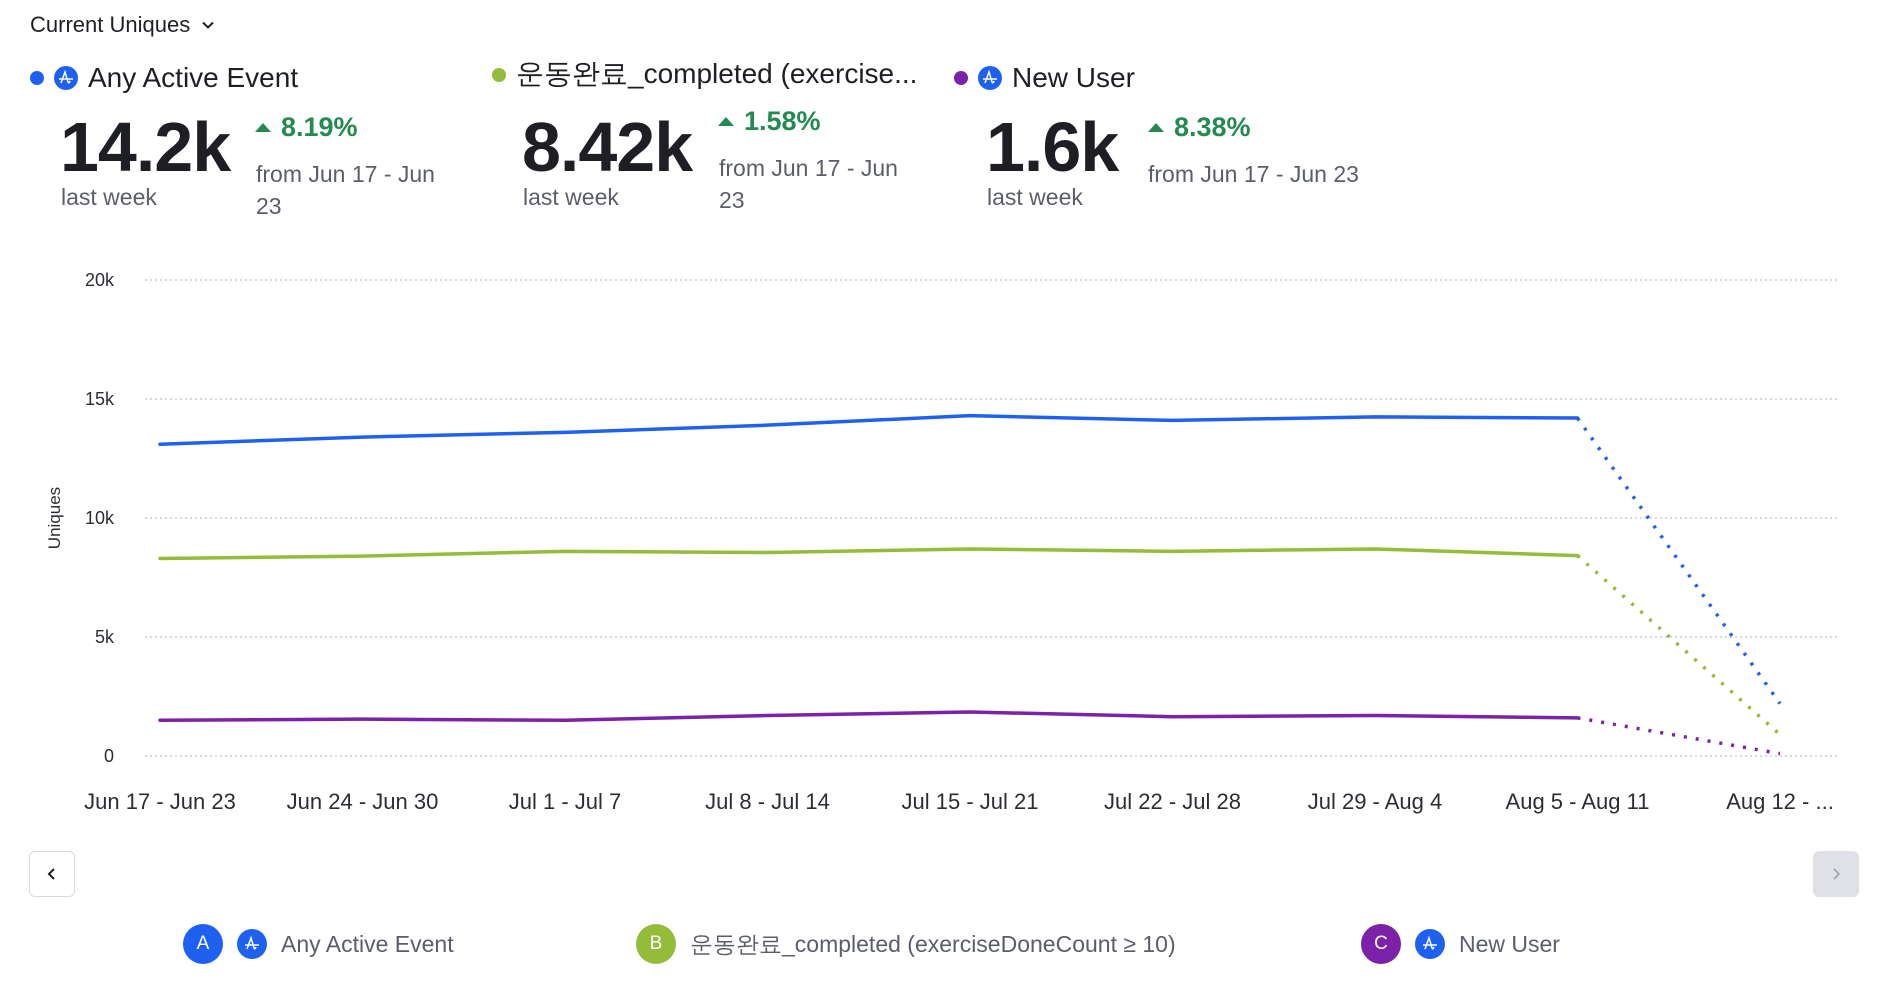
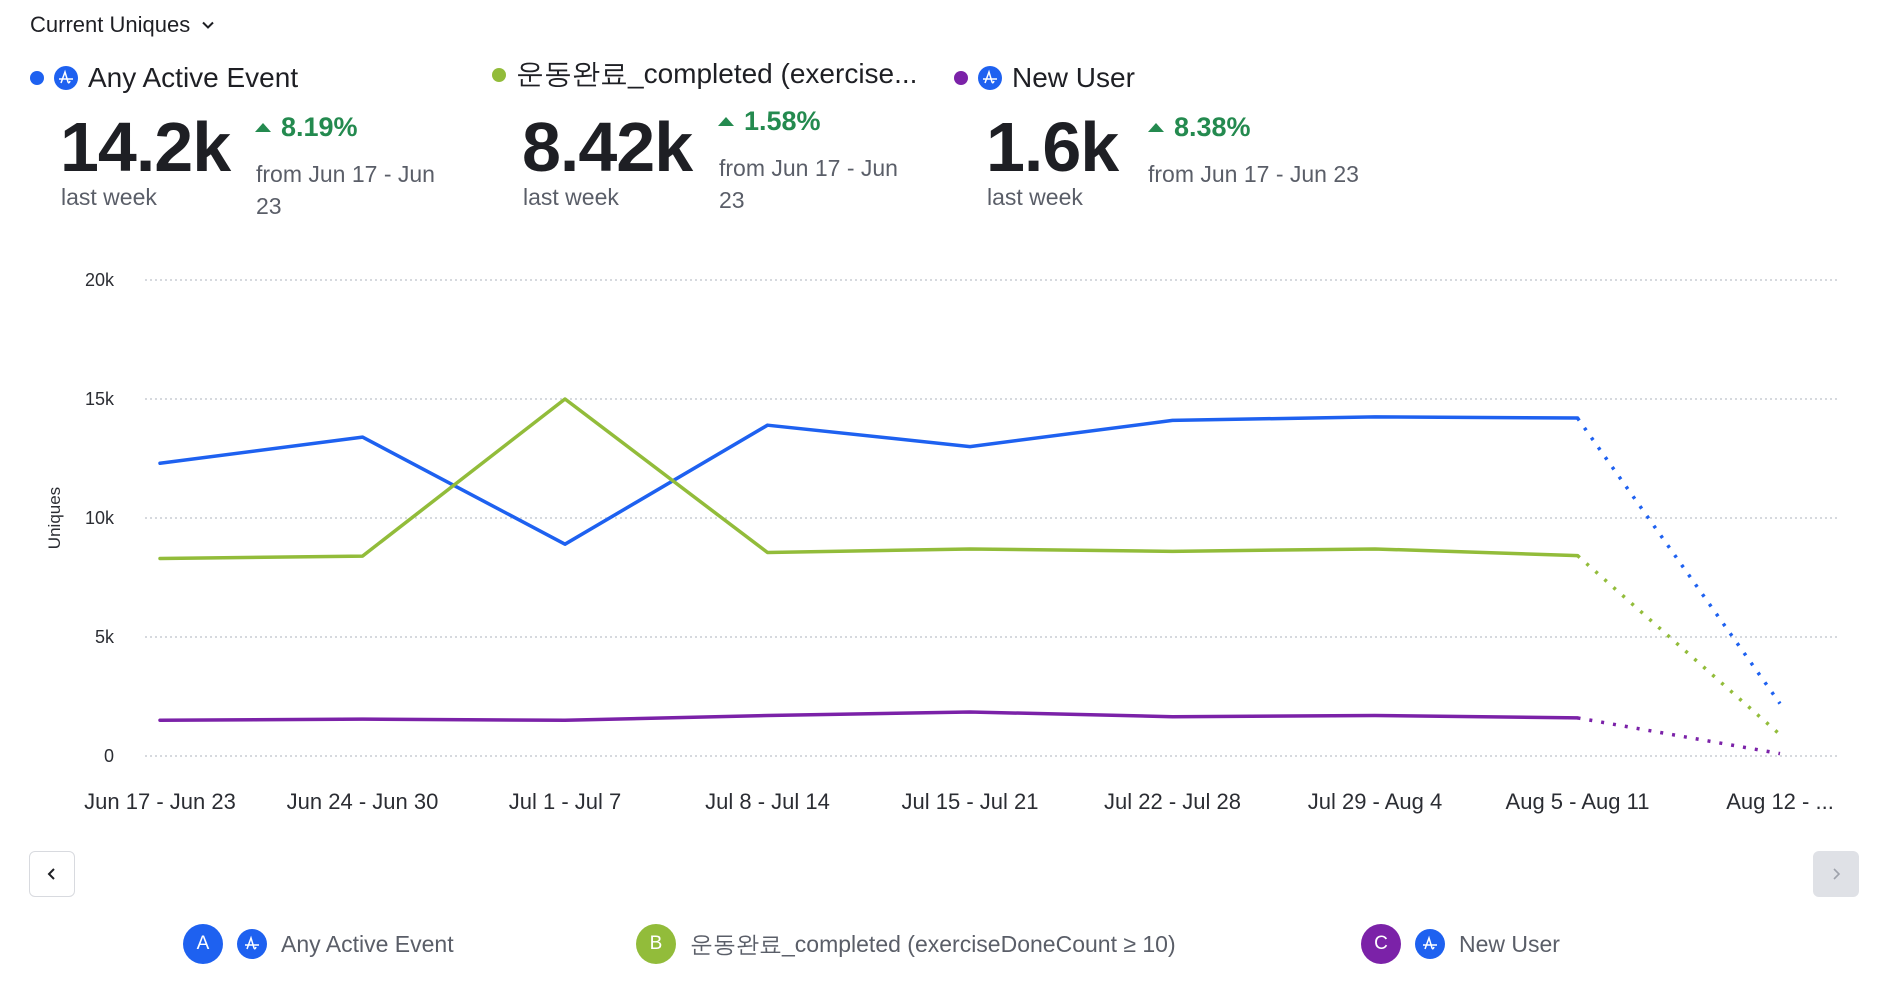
Any Active Event/Jun 17 - Jun 23: 13.1k -> 12.3k
Any Active Event/Jul 1 - Jul 7: 13.6k -> 8.9k
운동완료_completed (exerciseDoneCount ≥ 10)/Jul 1 - Jul 7: 8.6k -> 15.0k
Any Active Event/Jul 15 - Jul 21: 14.3k -> 13.0k
